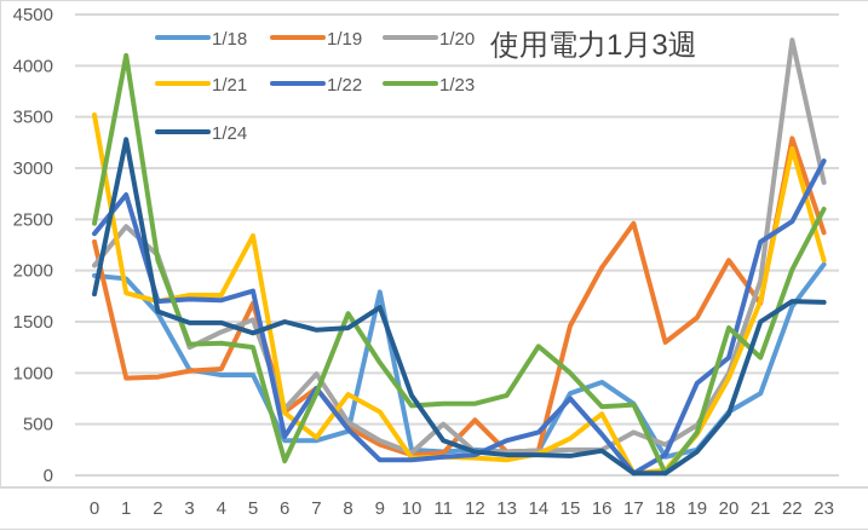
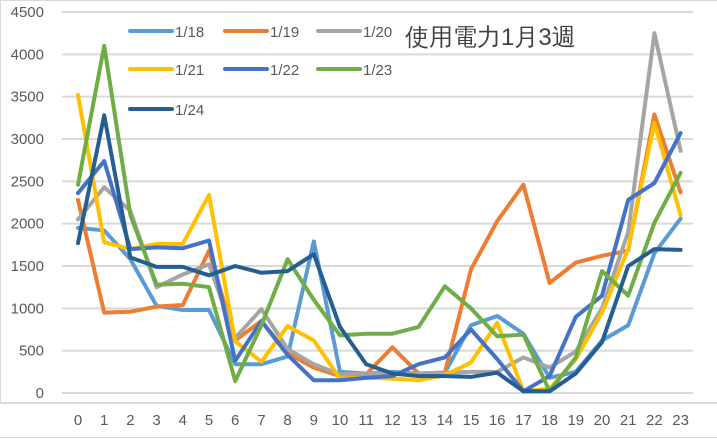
1/20/11: 500 -> 200
1/21/16: 600 -> 800
1/19/20: 2100 -> 1600
